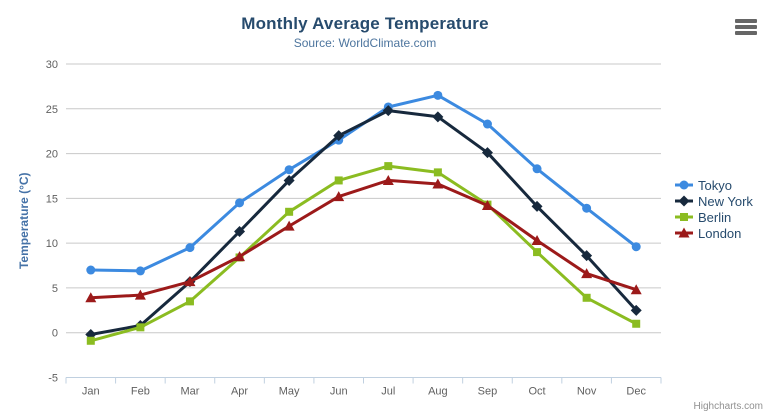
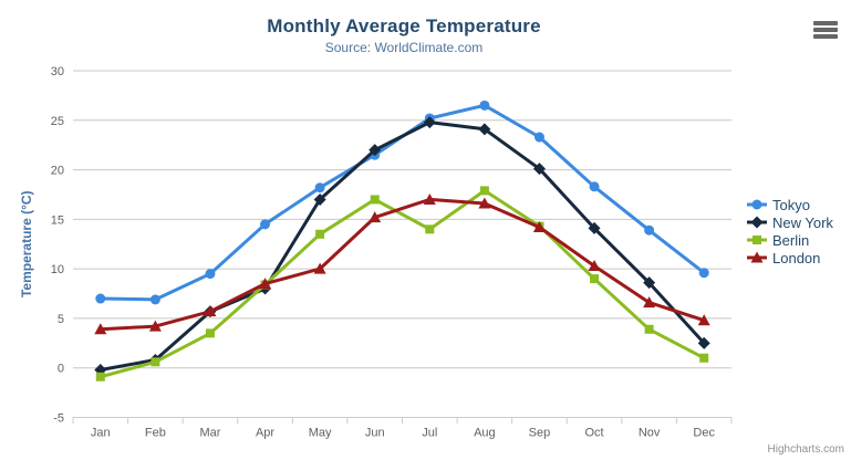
New York/Apr: 11 -> 8
London/May: 12 -> 10
Berlin/Jul: 19 -> 14
